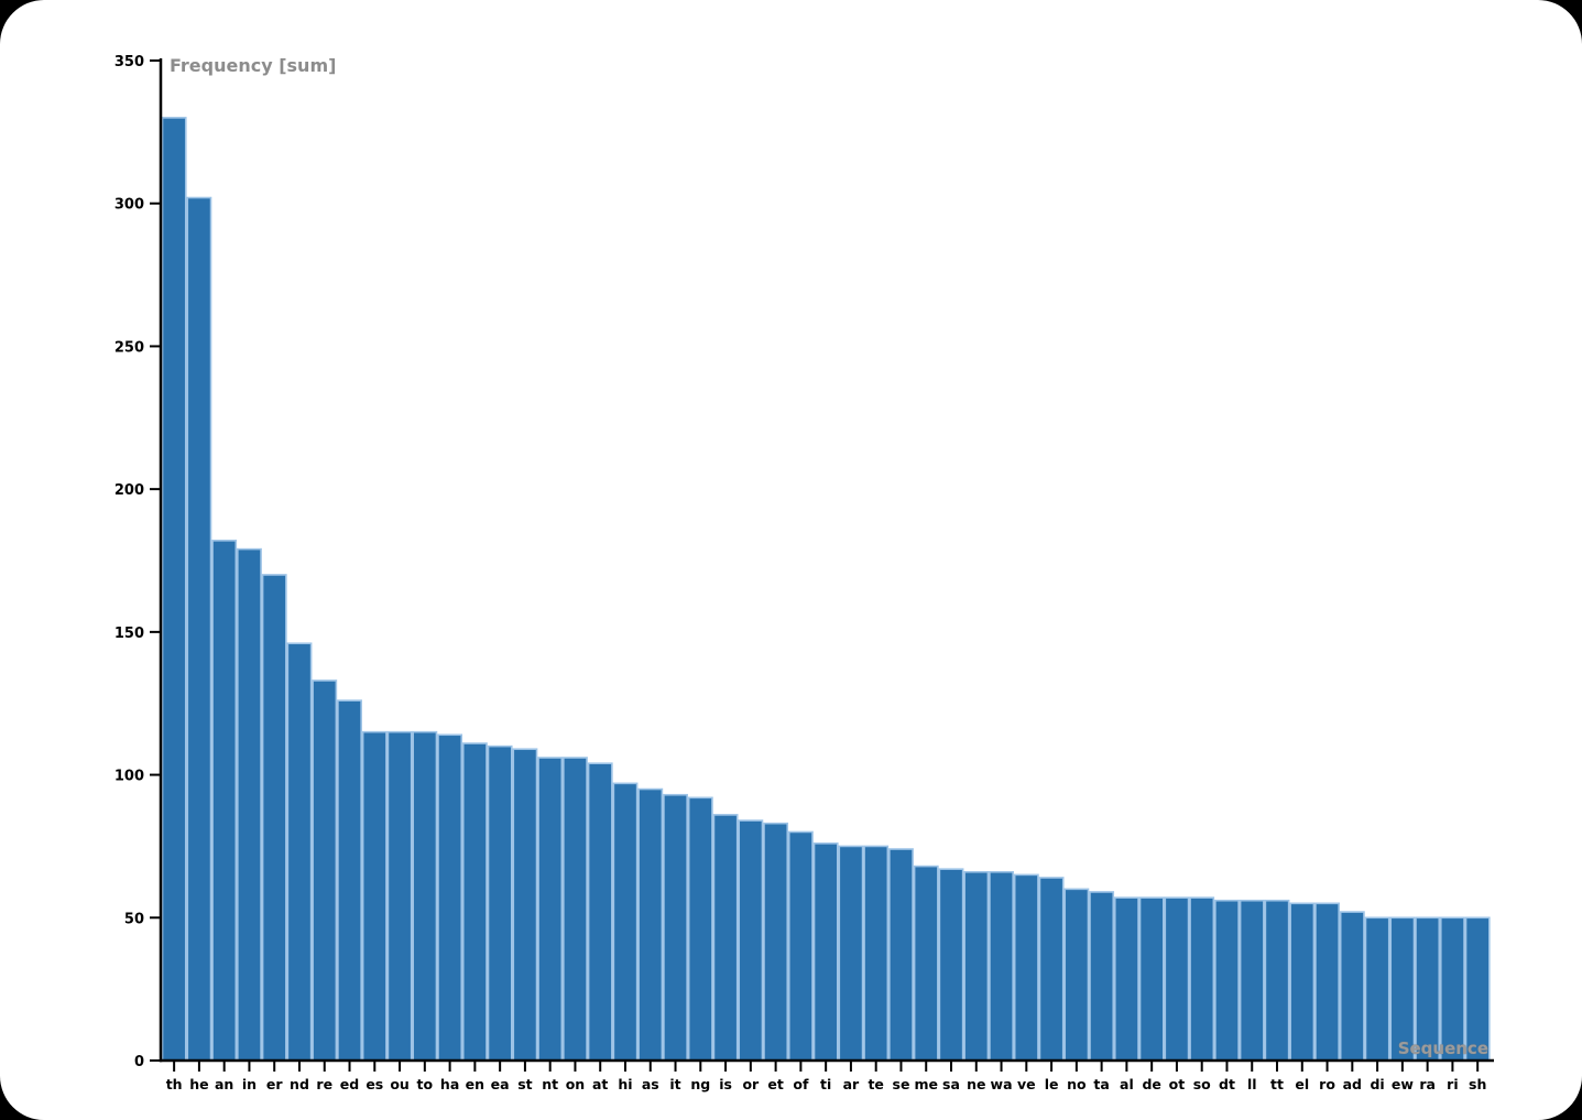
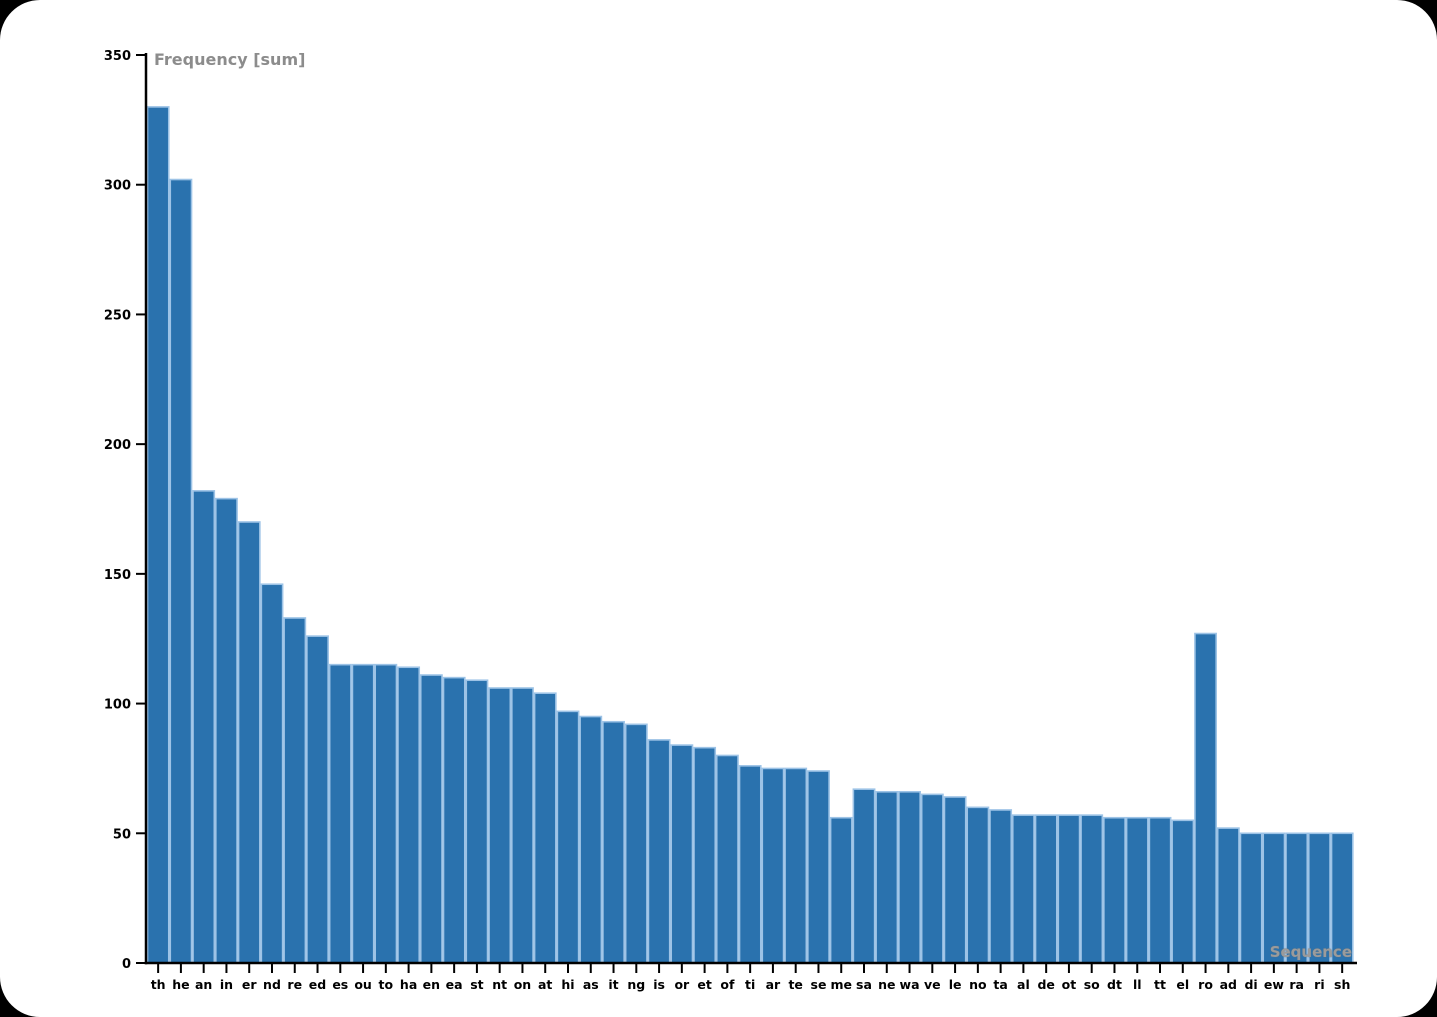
me: 68 -> 56
ro: 55 -> 127
